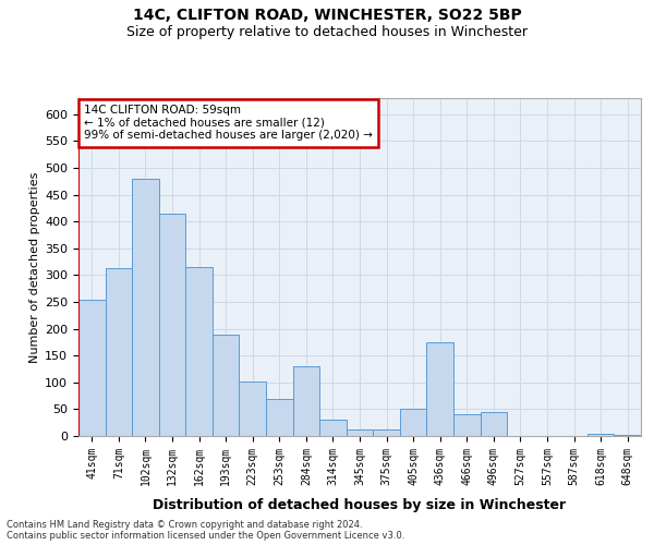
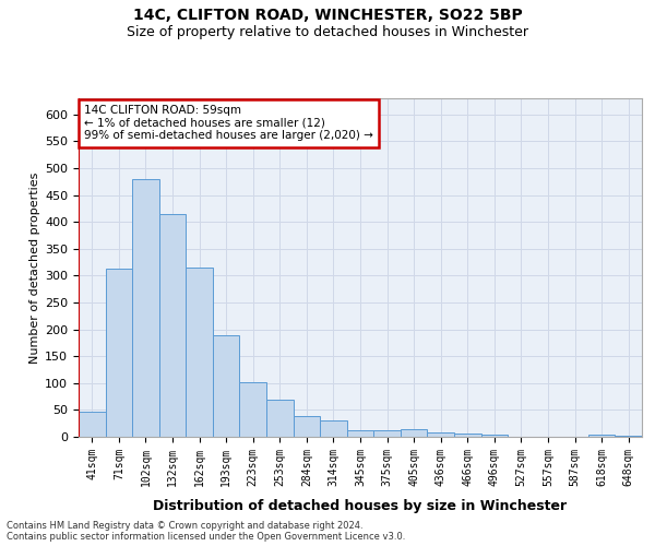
41sqm: 255 -> 46
284sqm: 130 -> 38
405sqm: 50 -> 14
436sqm: 175 -> 8
466sqm: 40 -> 6
496sqm: 45 -> 4
